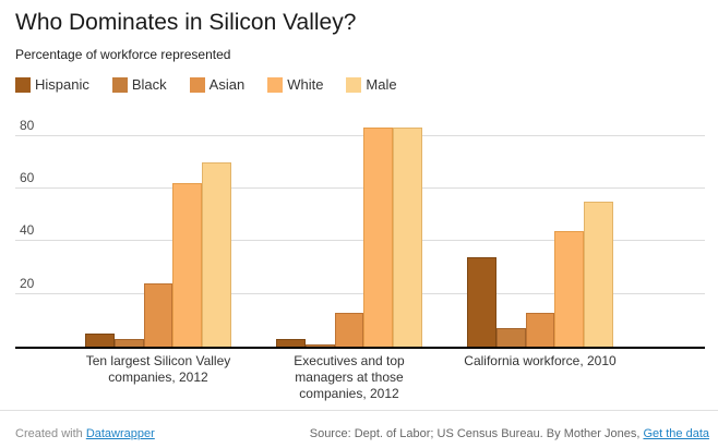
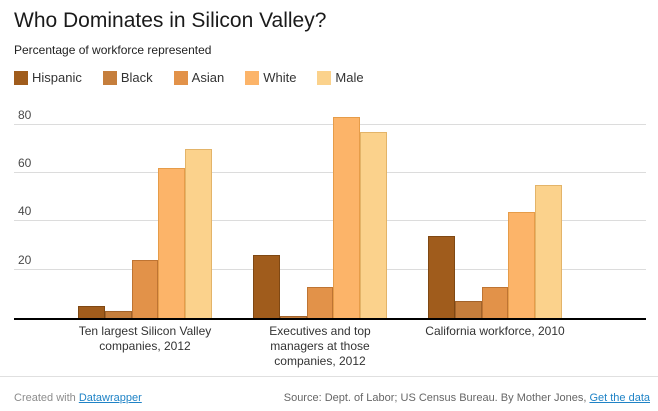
Hispanic/Executives and top managers at those companies, 2012: 3 -> 26
Male/Executives and top managers at those companies, 2012: 83 -> 77
